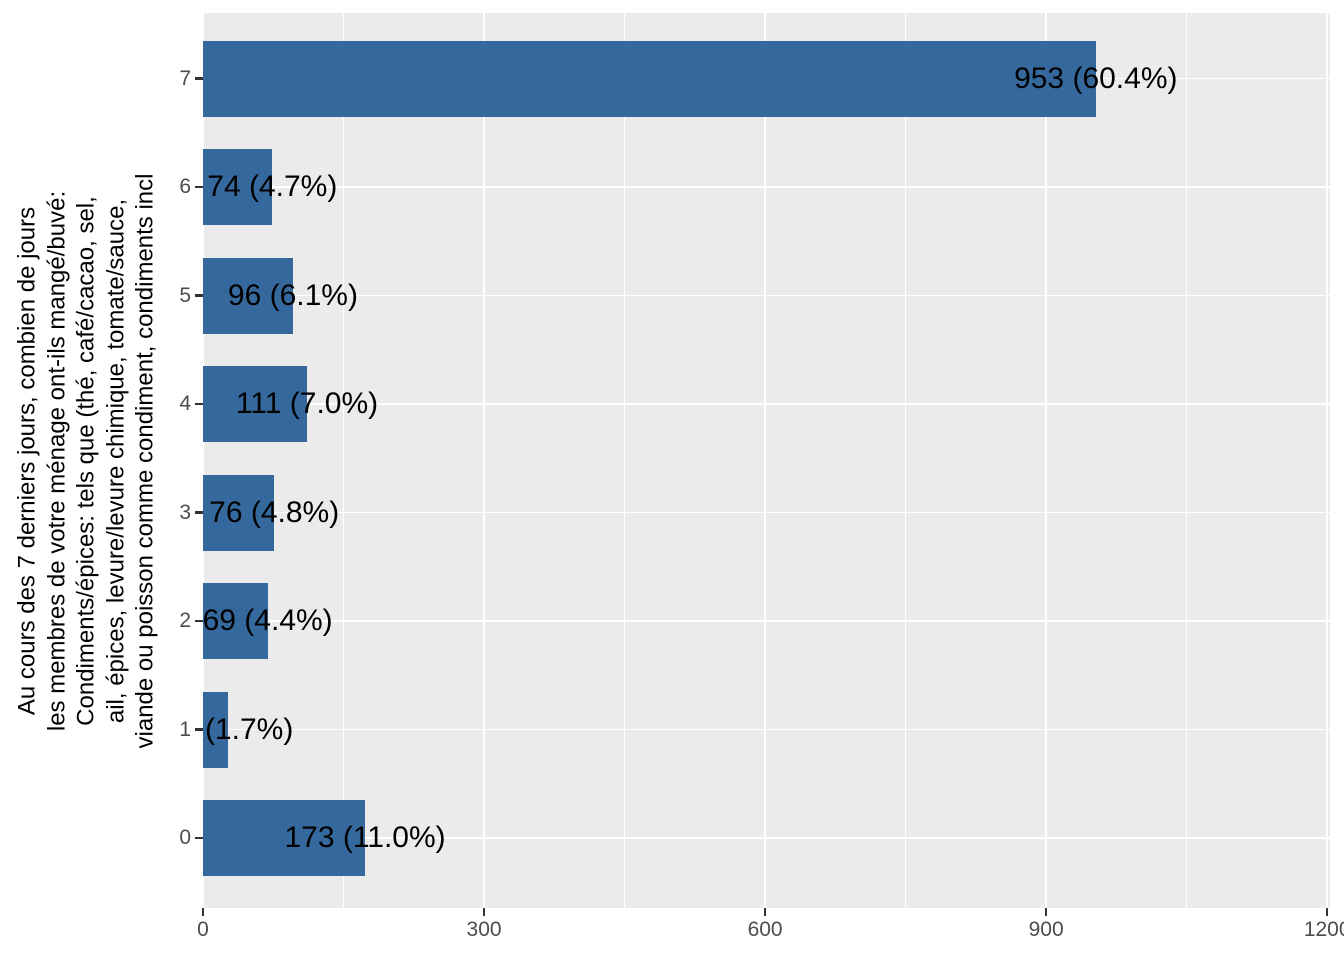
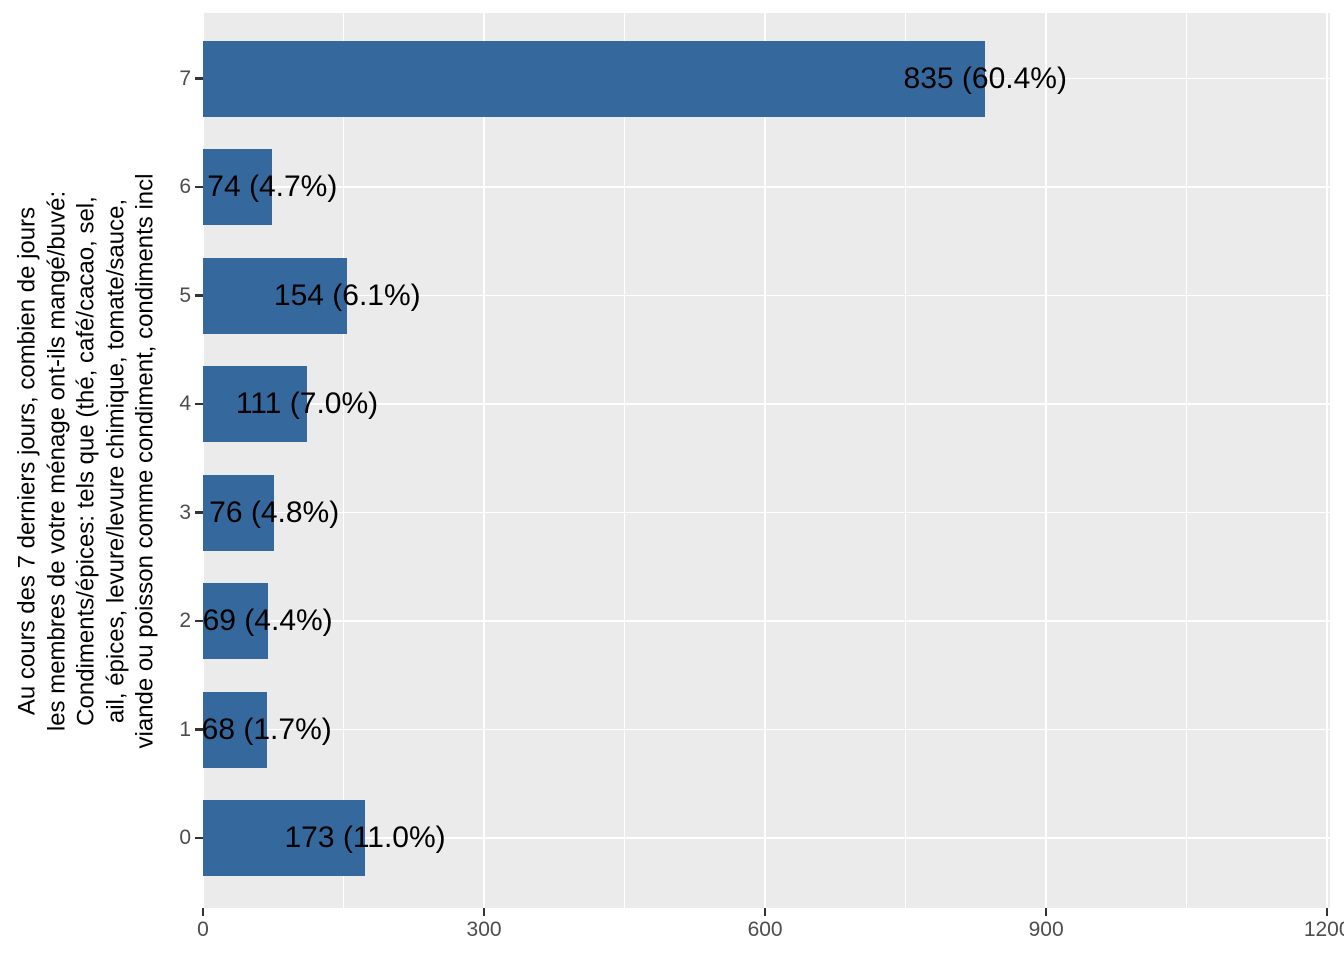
7: 953 -> 835
5: 96 -> 154
1: 27 -> 68
